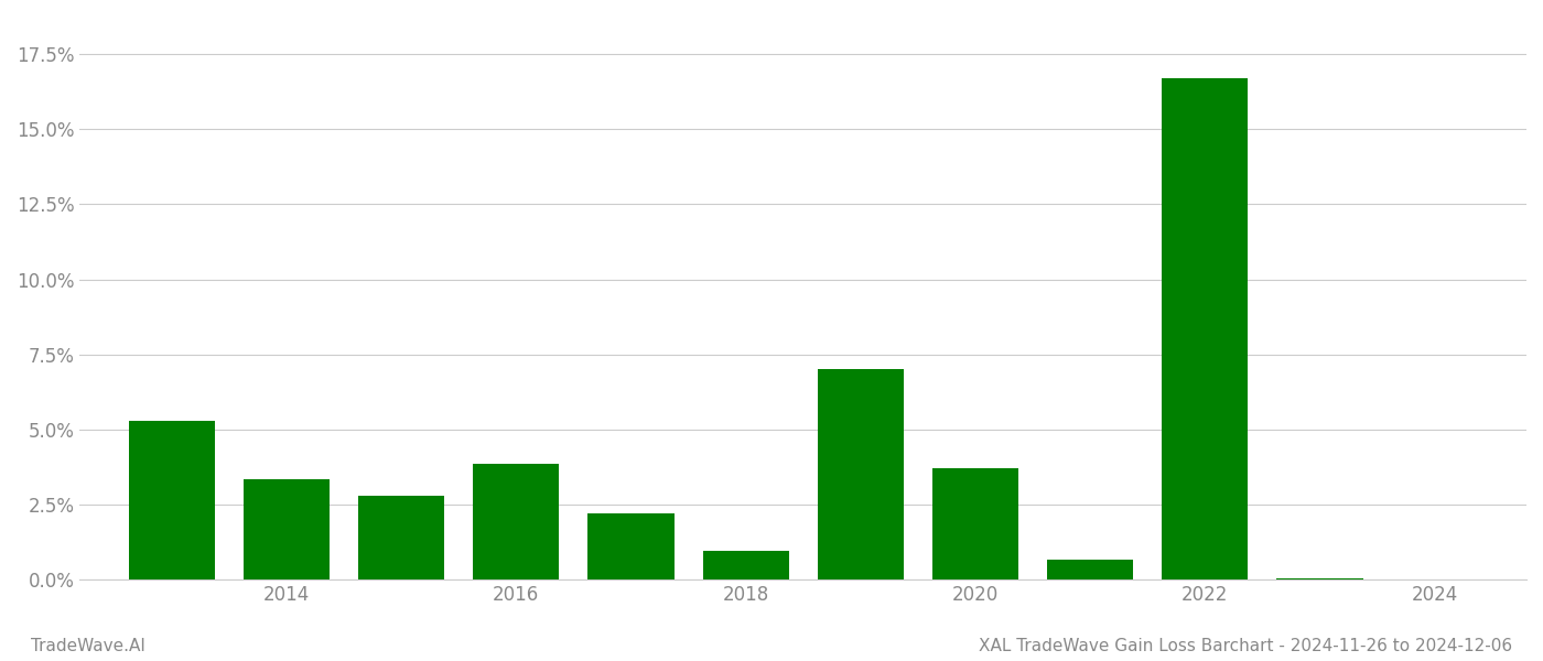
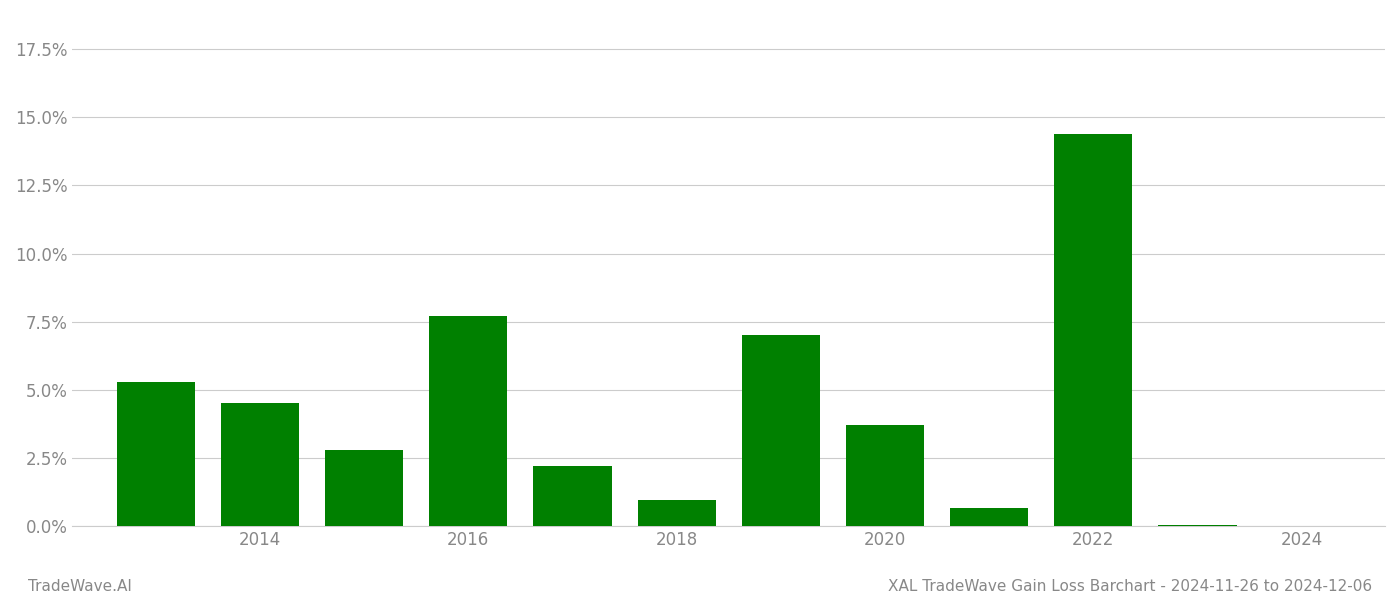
2014: 3.35% -> 4.50%
2016: 3.85% -> 7.70%
2022: 16.70% -> 14.40%
